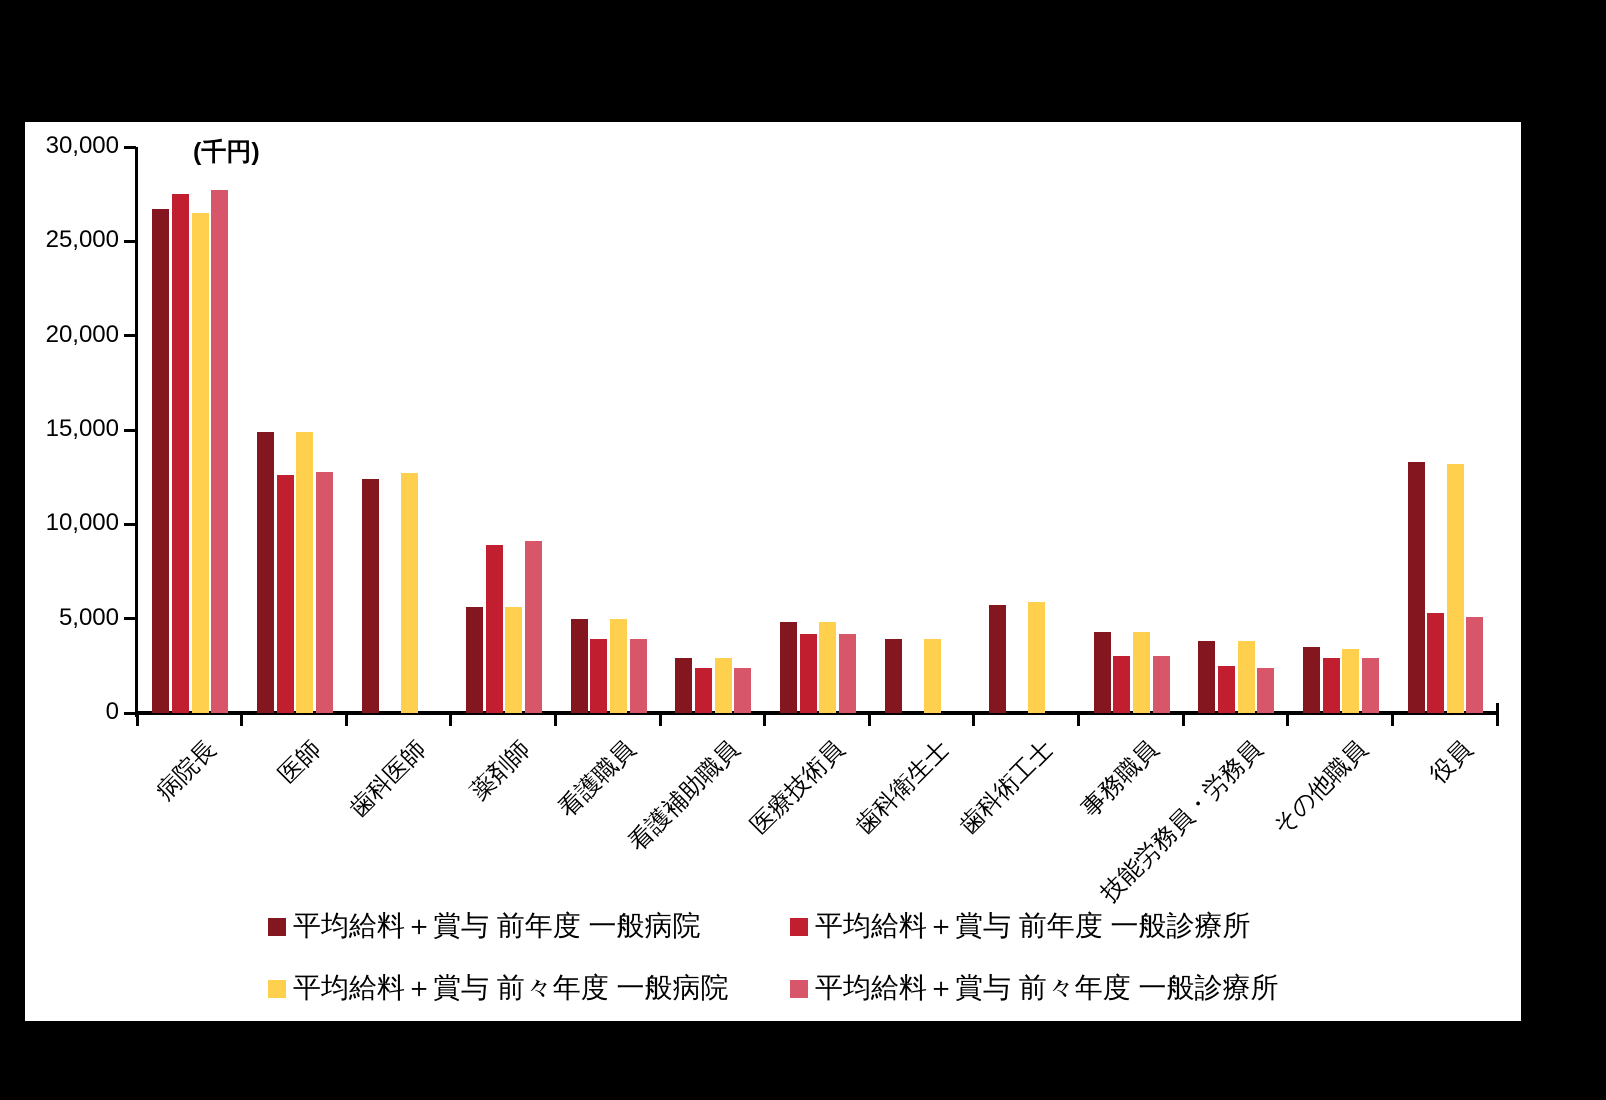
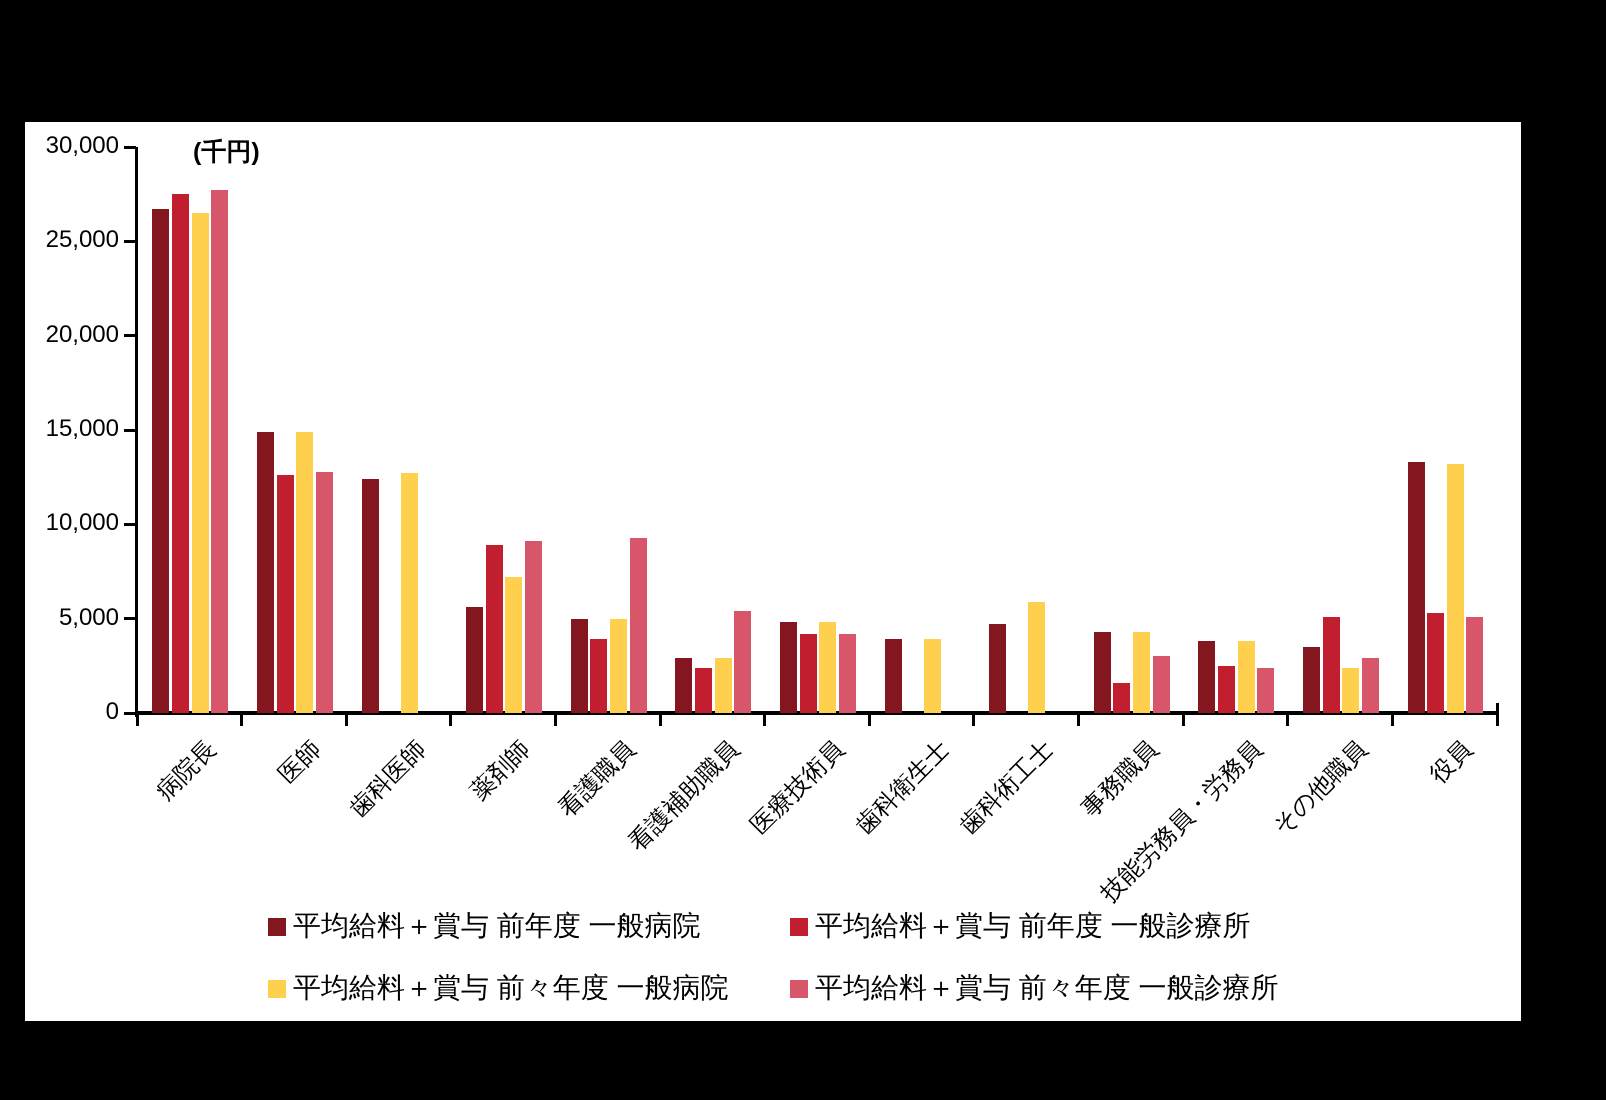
平均給料＋賞与 前々年度 一般病院/薬剤師: 5600 -> 7200
平均給料＋賞与 前々年度 一般診療所/看護職員: 3900 -> 9300
平均給料＋賞与 前々年度 一般診療所/看護補助職員: 2400 -> 5400
平均給料＋賞与 前年度 一般病院/歯科術工士: 5700 -> 4700
平均給料＋賞与 前年度 一般診療所/事務職員: 3000 -> 1600
平均給料＋賞与 前年度 一般診療所/その他職員: 2900 -> 5100
平均給料＋賞与 前々年度 一般病院/その他職員: 3400 -> 2400
